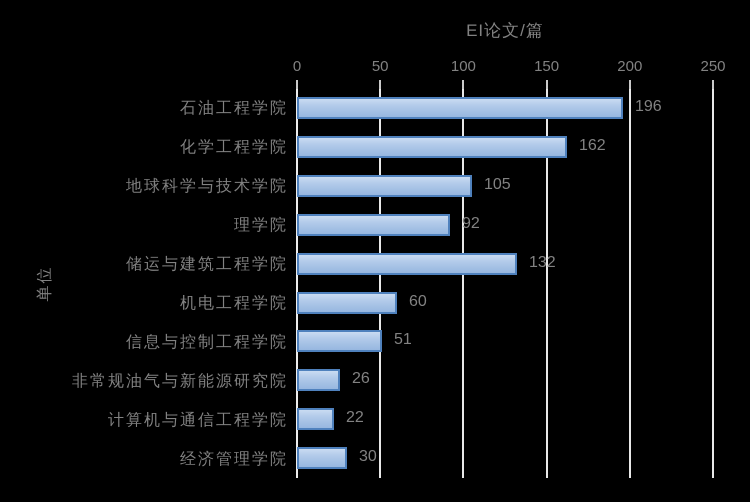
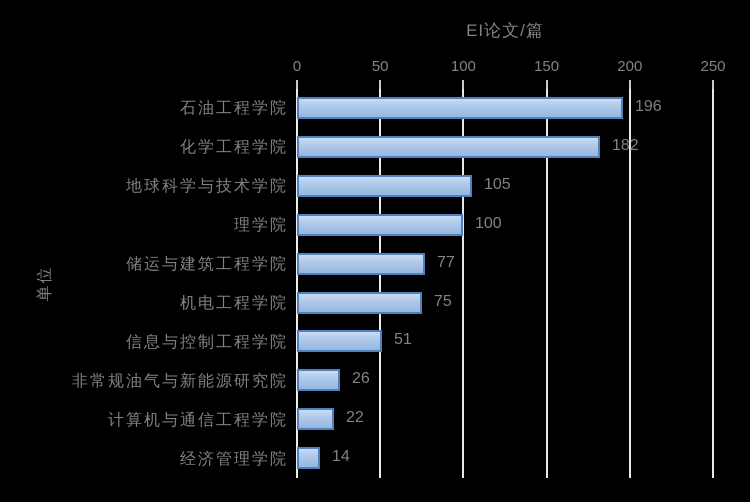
化学工程学院: 162 -> 182
理学院: 92 -> 100
储运与建筑工程学院: 132 -> 77
机电工程学院: 60 -> 75
经济管理学院: 30 -> 14
